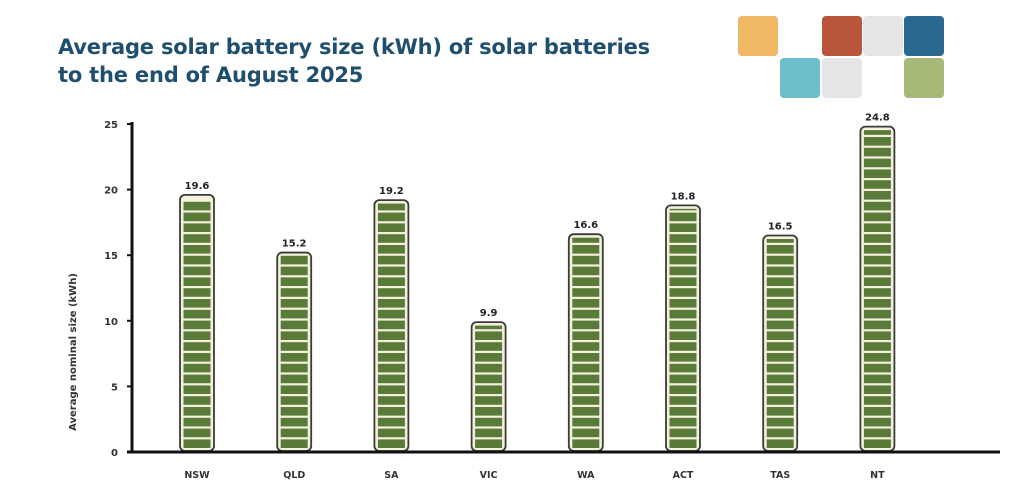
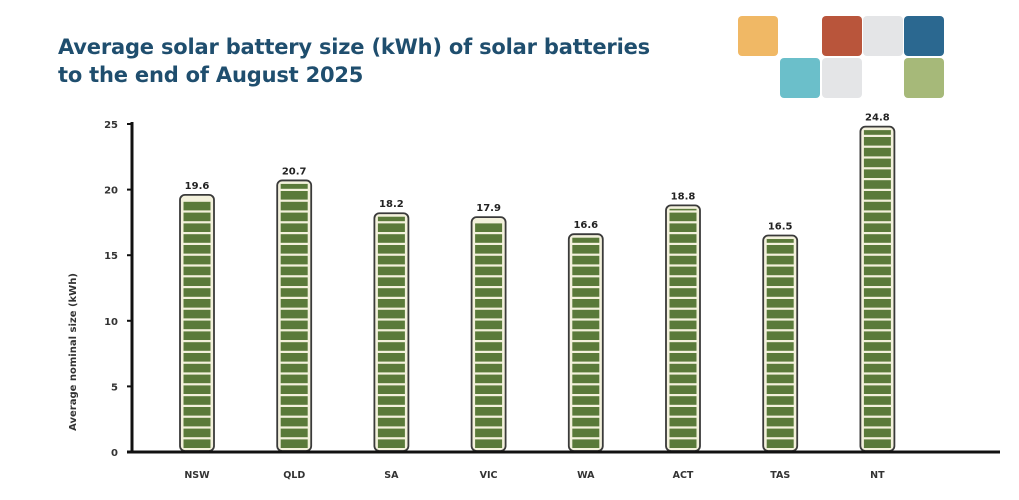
QLD: 15.2 -> 20.7
SA: 19.2 -> 18.2
VIC: 9.9 -> 17.9
